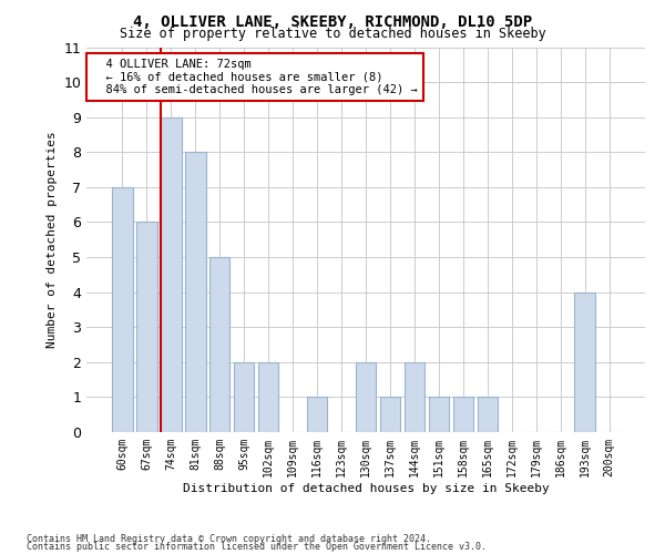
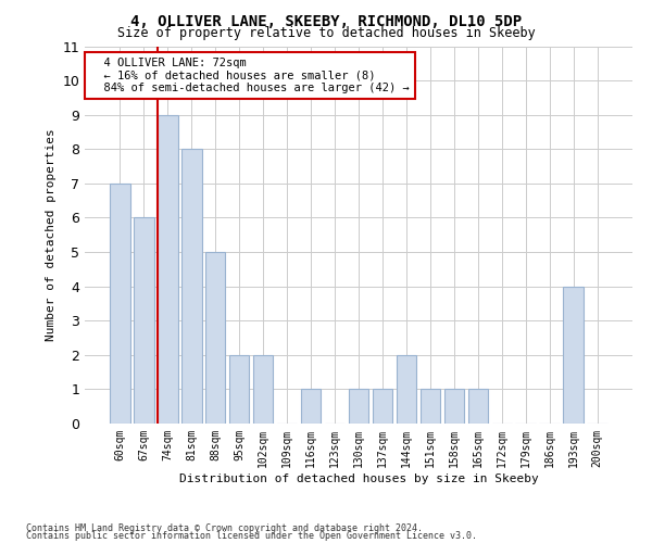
130sqm: 2 -> 1
